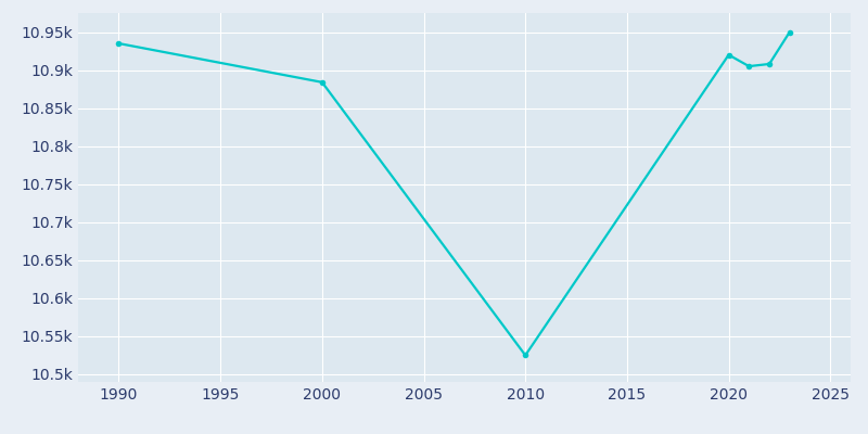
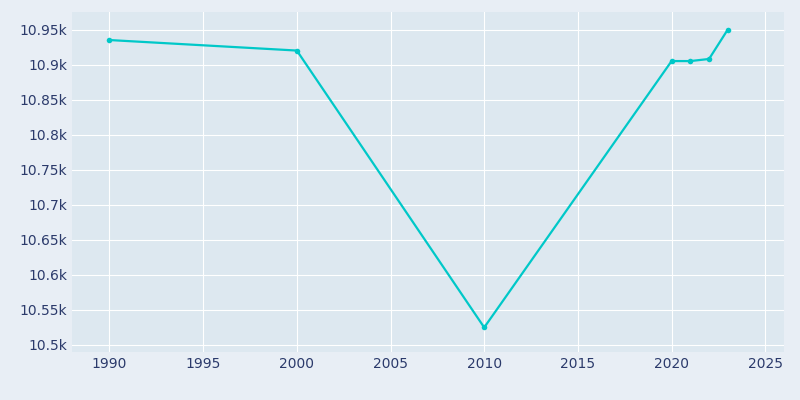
2000: 10.884k -> 10.920k
2020: 10.920k -> 10.905k
